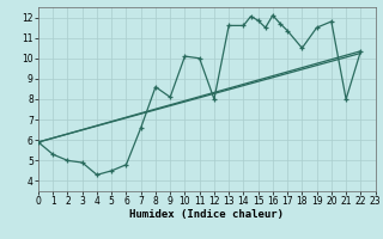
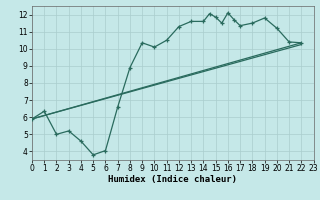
1: 5.3 -> 6.3
3: 4.9 -> 5.2
4: 4.3 -> 4.6
5: 4.5 -> 3.8
6: 4.8 -> 4.0
8: 8.6 -> 8.9
9: 8.1 -> 10.3
11: 10.0 -> 10.5
12: 8.0 -> 11.3
18: 10.5 -> 11.5
19: 11.5 -> 11.8
20: 11.8 -> 11.2
21: 8.0 -> 10.4
